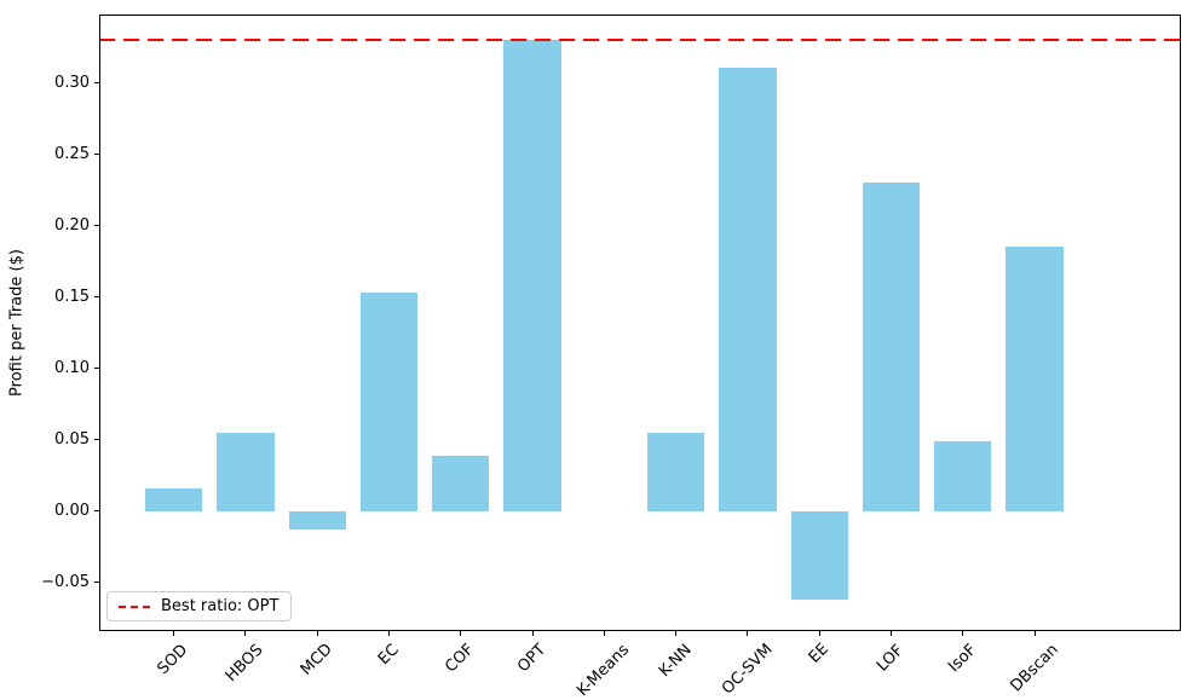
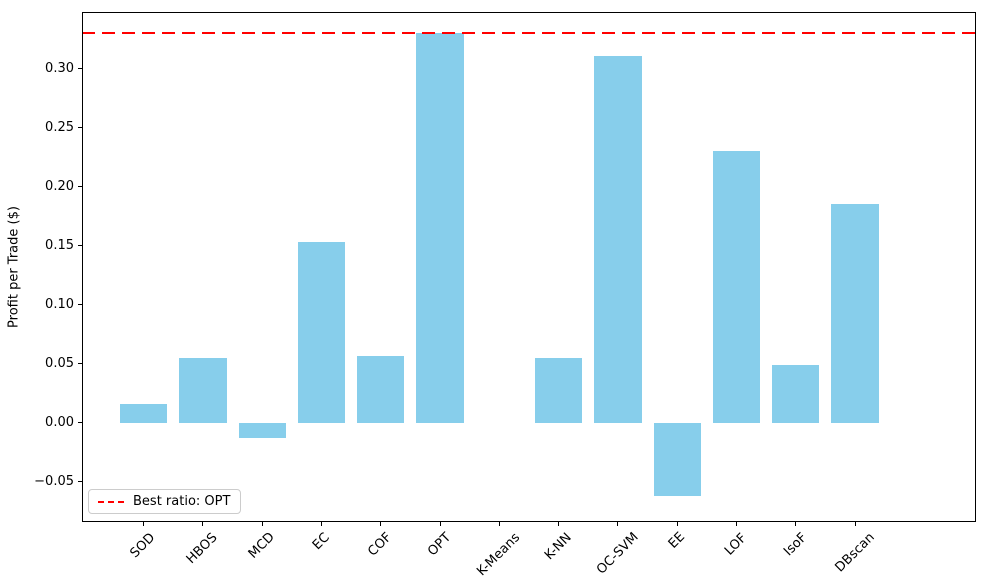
COF: 0.039 -> 0.057
